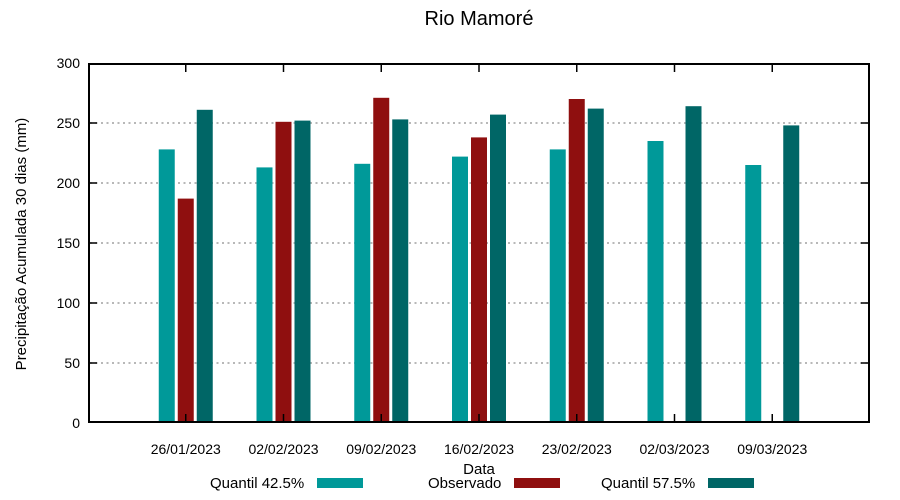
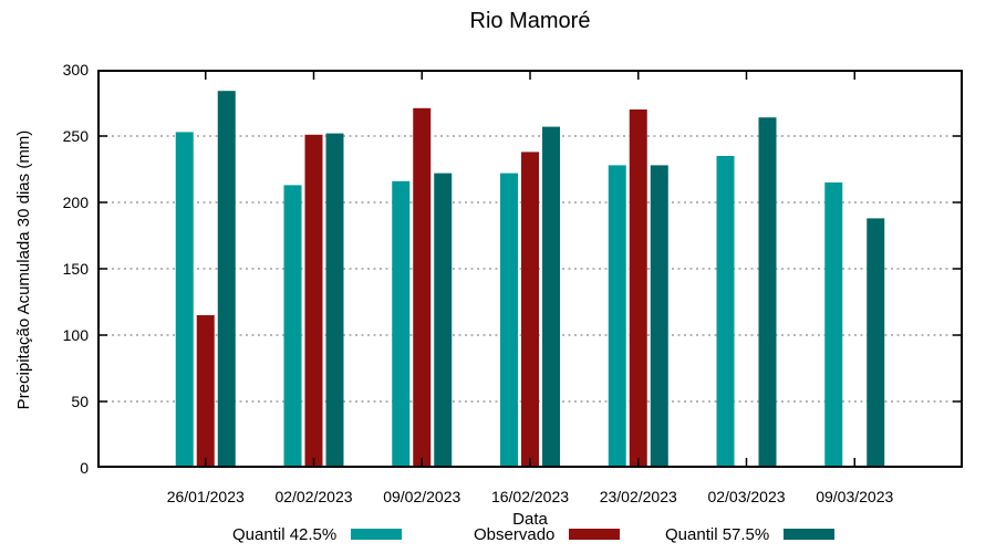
Quantil 42.5%/26/01/2023: 228 -> 253
Observado/26/01/2023: 187 -> 115
Quantil 57.5%/26/01/2023: 261 -> 284
Quantil 57.5%/09/02/2023: 253 -> 222
Quantil 57.5%/23/02/2023: 262 -> 228
Quantil 57.5%/09/03/2023: 248 -> 188
